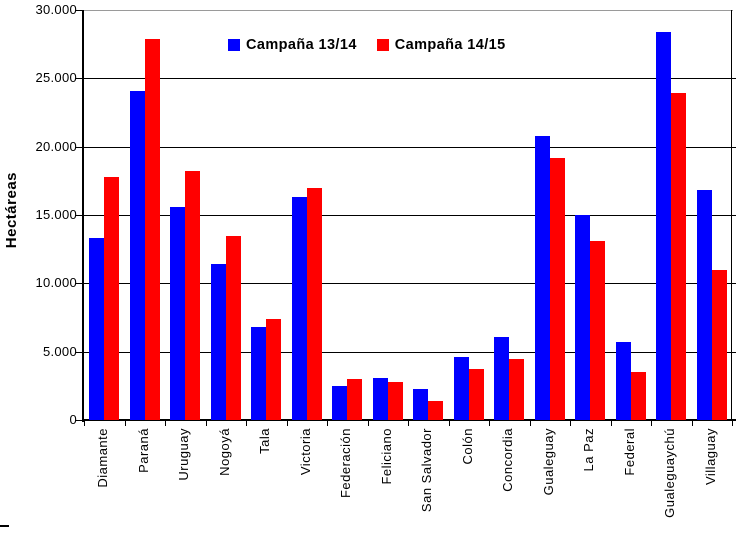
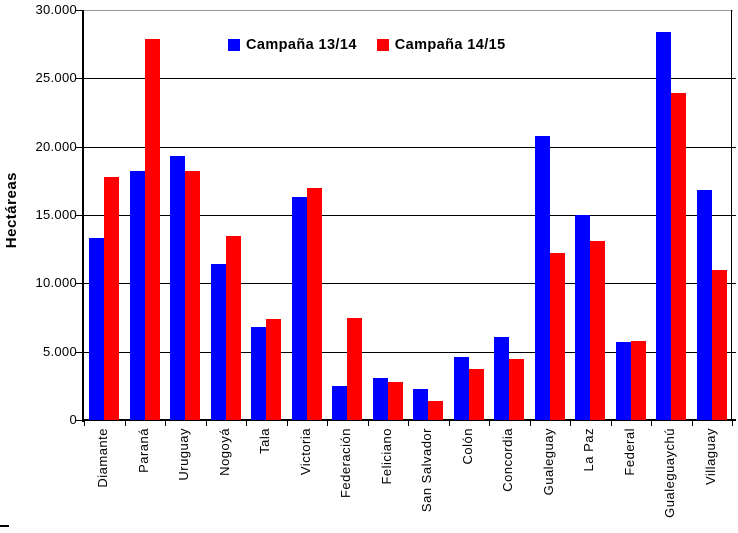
Campaña 13/14/Paraná: 24100 -> 18200
Campaña 13/14/Uruguay: 15600 -> 19300
Campaña 14/15/Federación: 3000 -> 7500
Campaña 14/15/Gualeguay: 19200 -> 12200
Campaña 14/15/Federal: 3500 -> 5800
